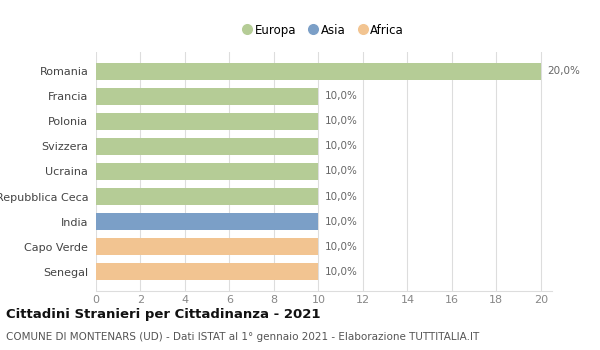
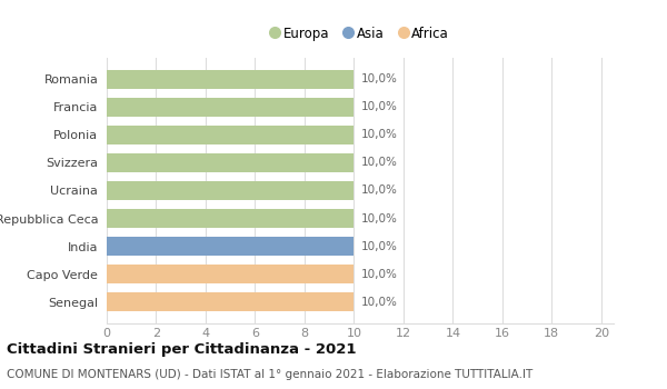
Romania: 20,0% -> 10,0%
